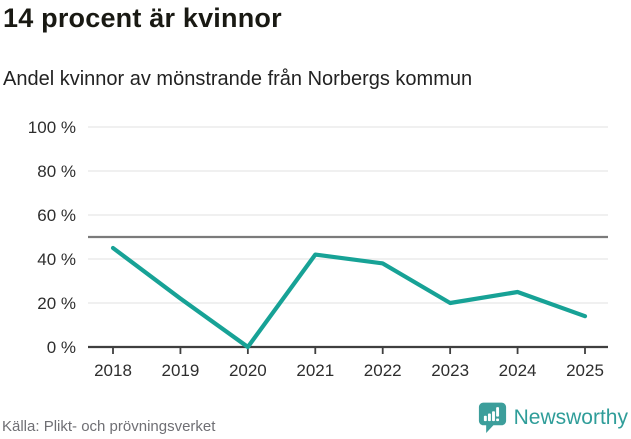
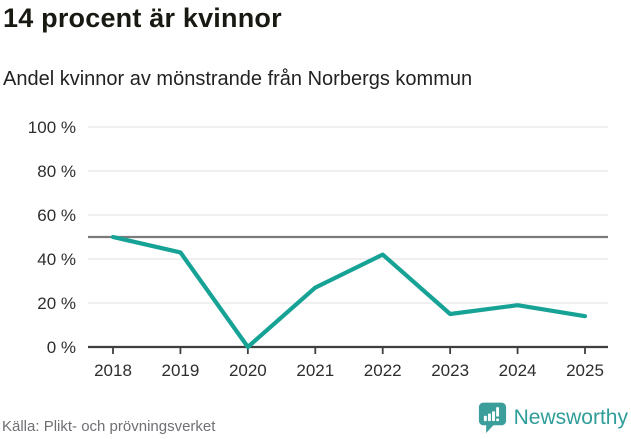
2018: 45% -> 50%
2019: 22% -> 43%
2021: 42% -> 27%
2022: 38% -> 42%
2023: 20% -> 15%
2024: 25% -> 19%
